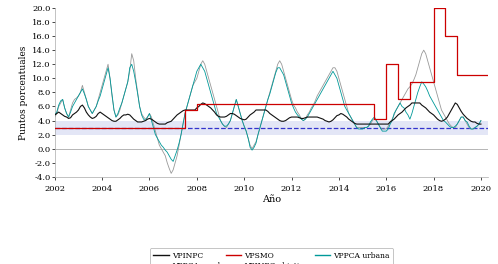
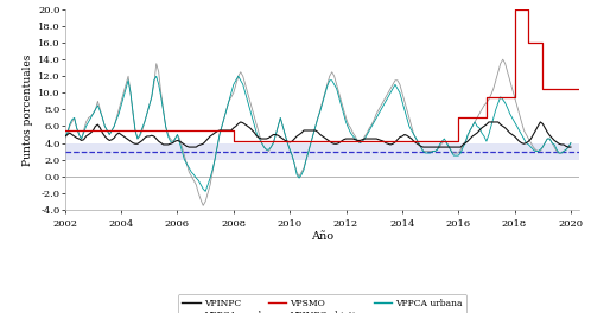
VPSMO/2002: 3.0 -> 5.5
VPSMO/2008: 6.4 -> 4.2
VPSMO/2016: 12.0 -> 7.0
